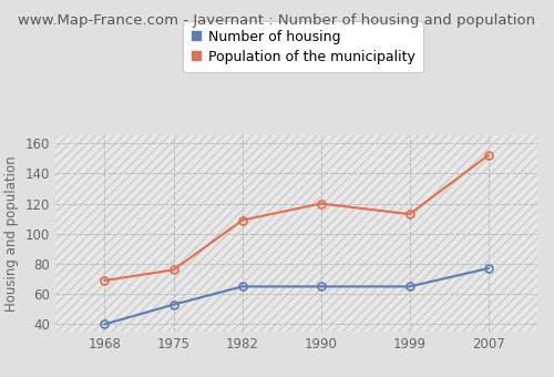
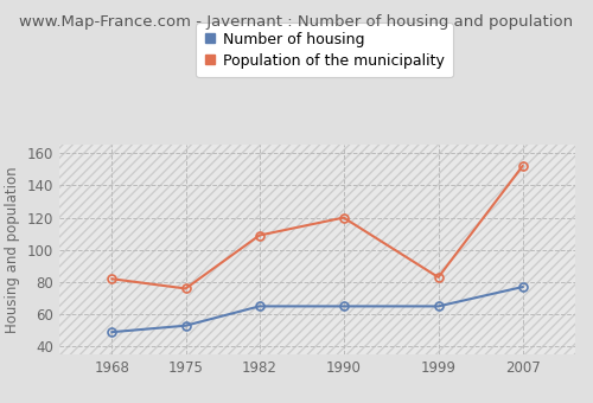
Number of housing/1968: 40 -> 49
Population of the municipality/1968: 69 -> 82
Population of the municipality/1999: 113 -> 83
